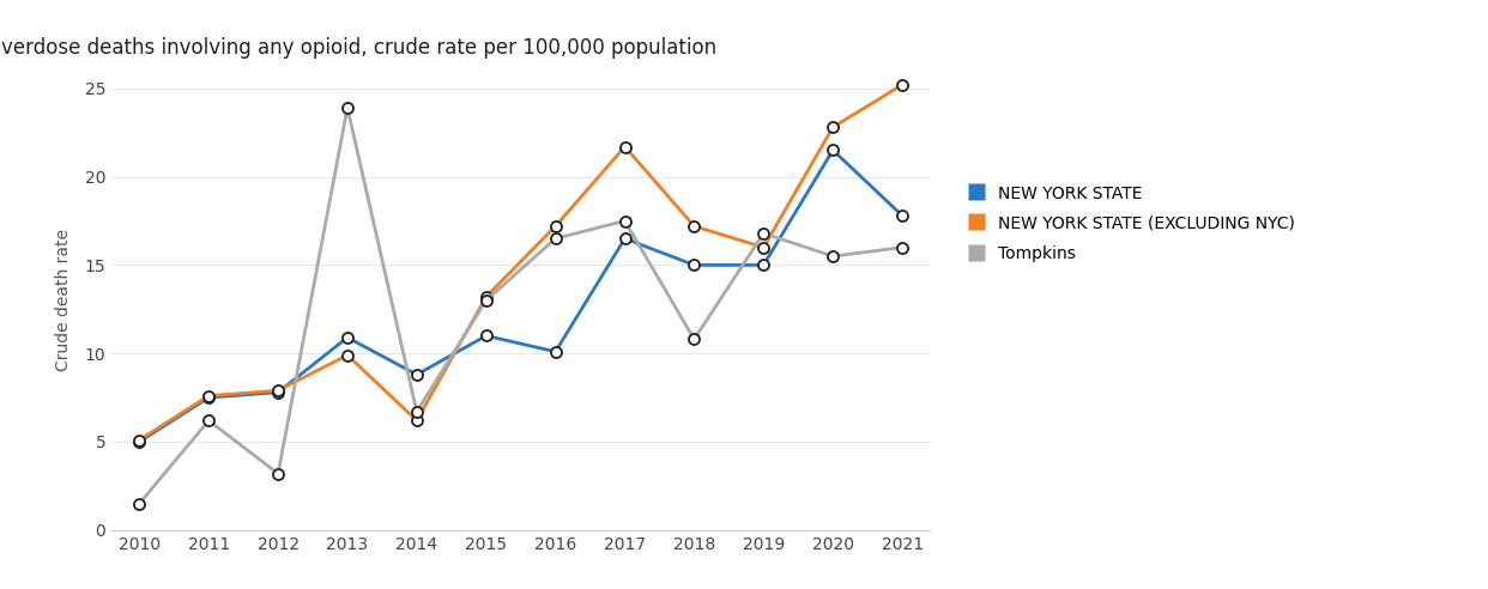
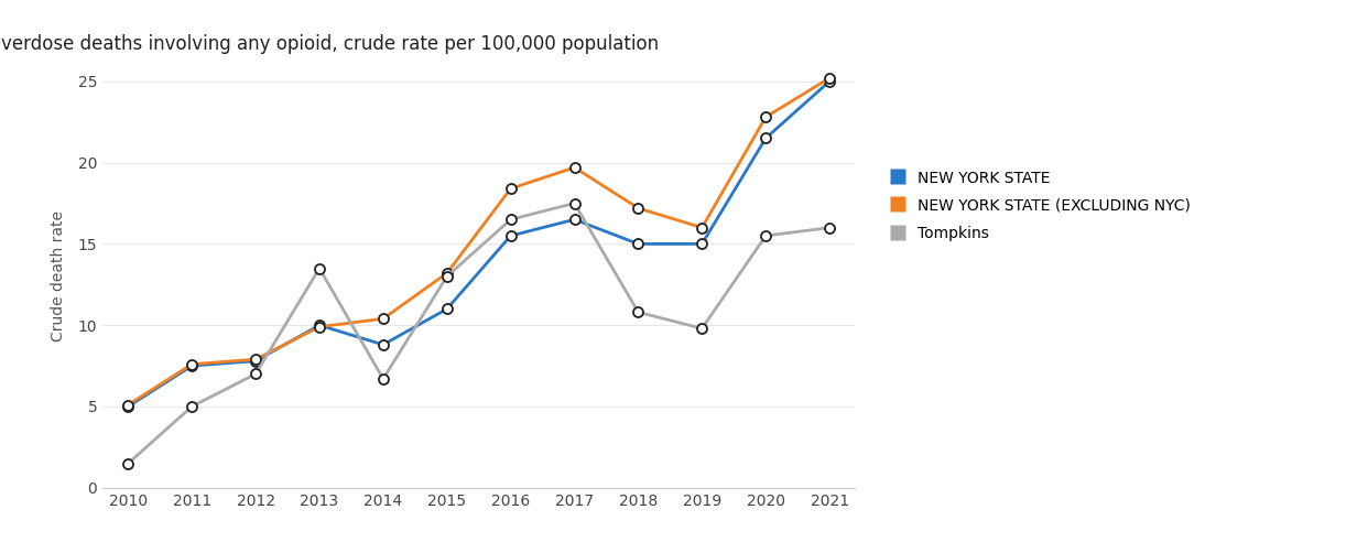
Tompkins/2011: 6.2 -> 5.0
Tompkins/2012: 3.2 -> 7.0
NEW YORK STATE/2013: 10.9 -> 10.0
Tompkins/2013: 23.9 -> 13.5
NEW YORK STATE (EXCLUDING NYC)/2014: 6.2 -> 10.4
NEW YORK STATE/2016: 10.1 -> 15.5
NEW YORK STATE (EXCLUDING NYC)/2016: 17.2 -> 18.4
NEW YORK STATE (EXCLUDING NYC)/2017: 21.7 -> 19.7
Tompkins/2019: 16.8 -> 9.8
NEW YORK STATE/2021: 17.8 -> 25.0
